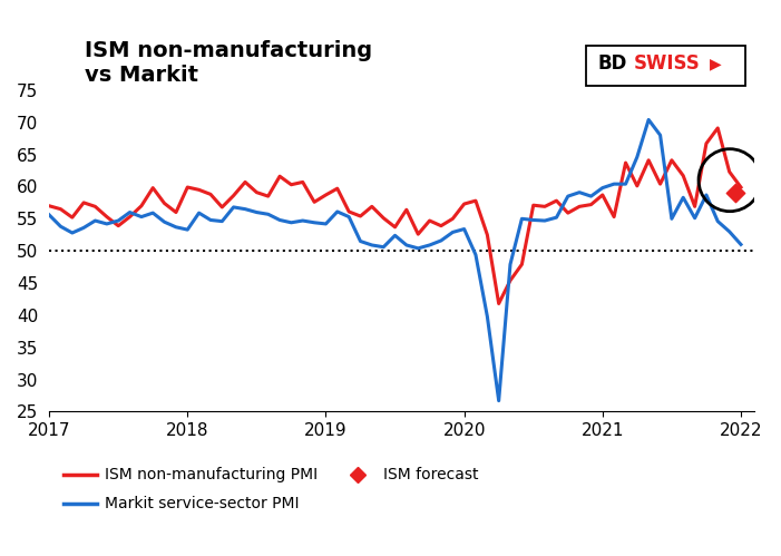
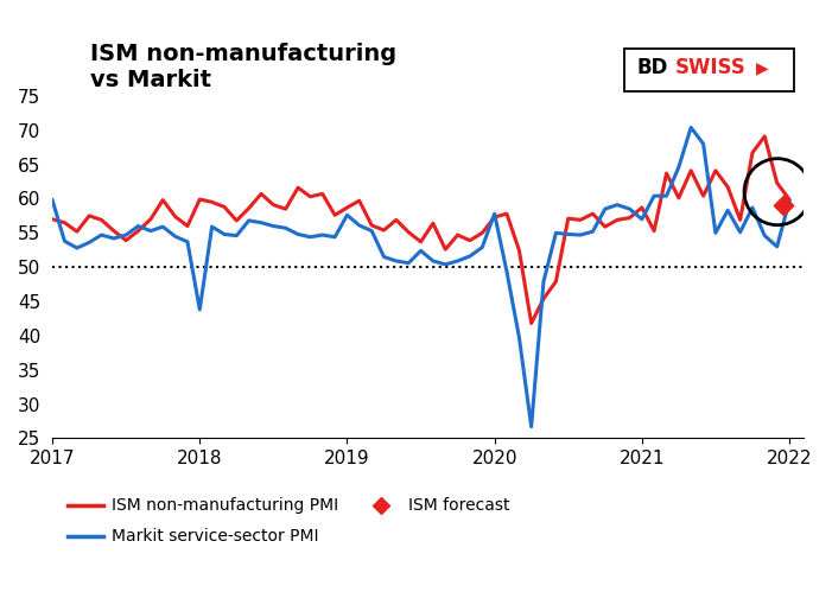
Markit service-sector PMI/2017: 55.6 -> 59.8
Markit service-sector PMI/2018: 53.3 -> 43.8
Markit service-sector PMI/2019: 54.2 -> 57.6
Markit service-sector PMI/2020: 53.4 -> 57.8
Markit service-sector PMI/2021: 59.8 -> 57.0
Markit service-sector PMI/2022: 51.0 -> 59.6
